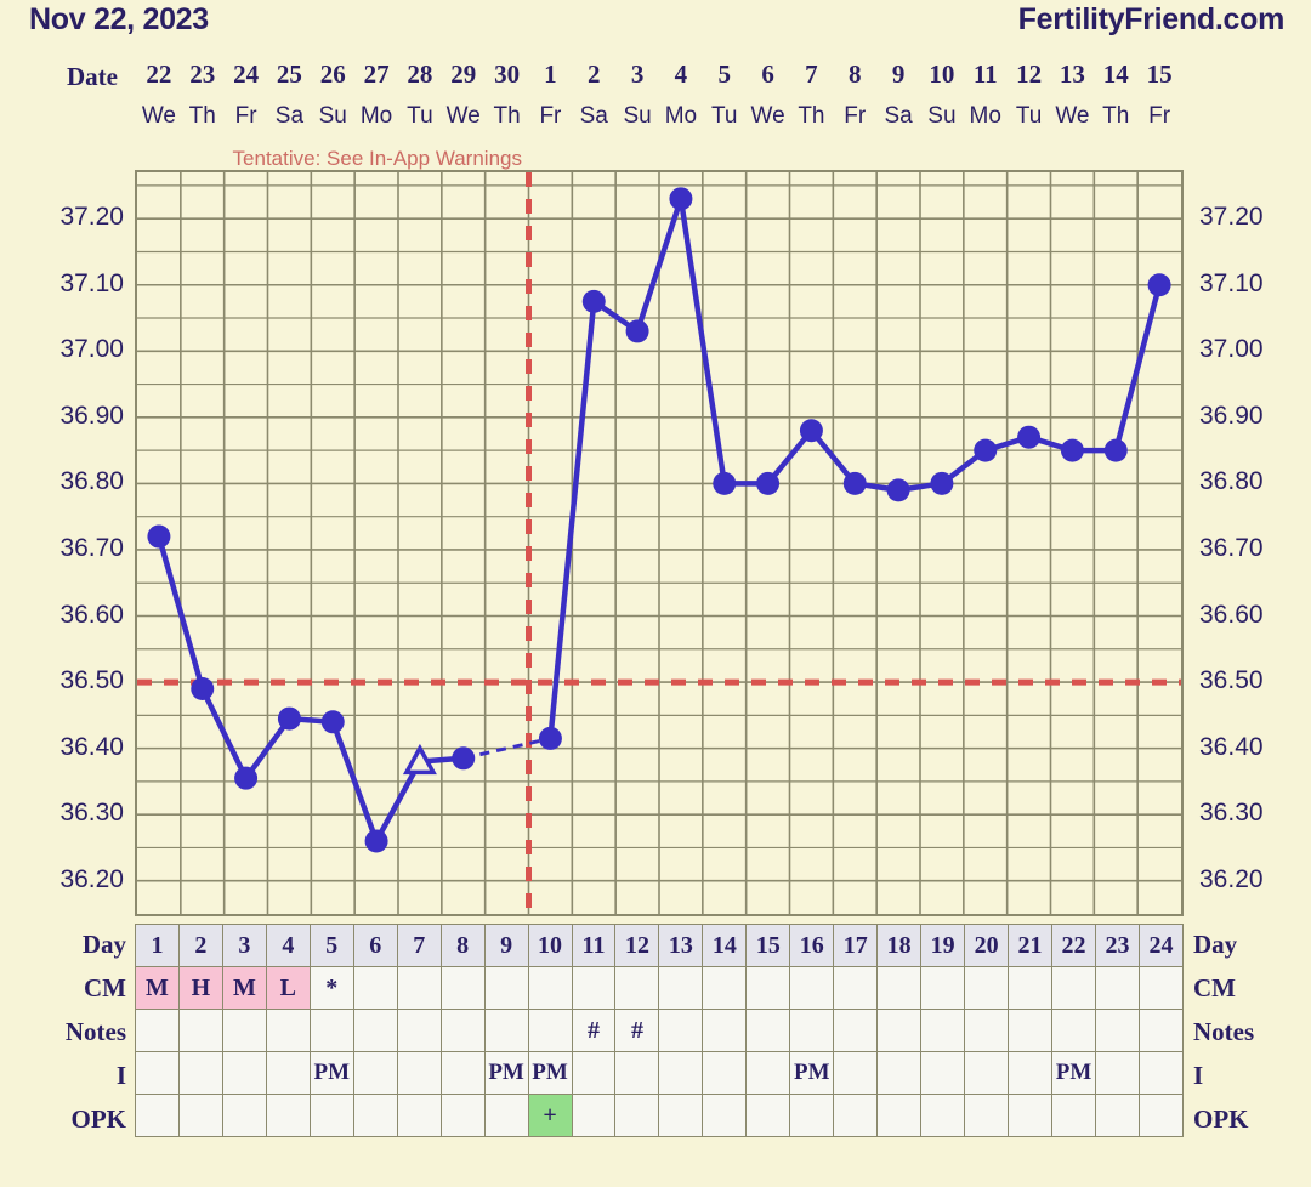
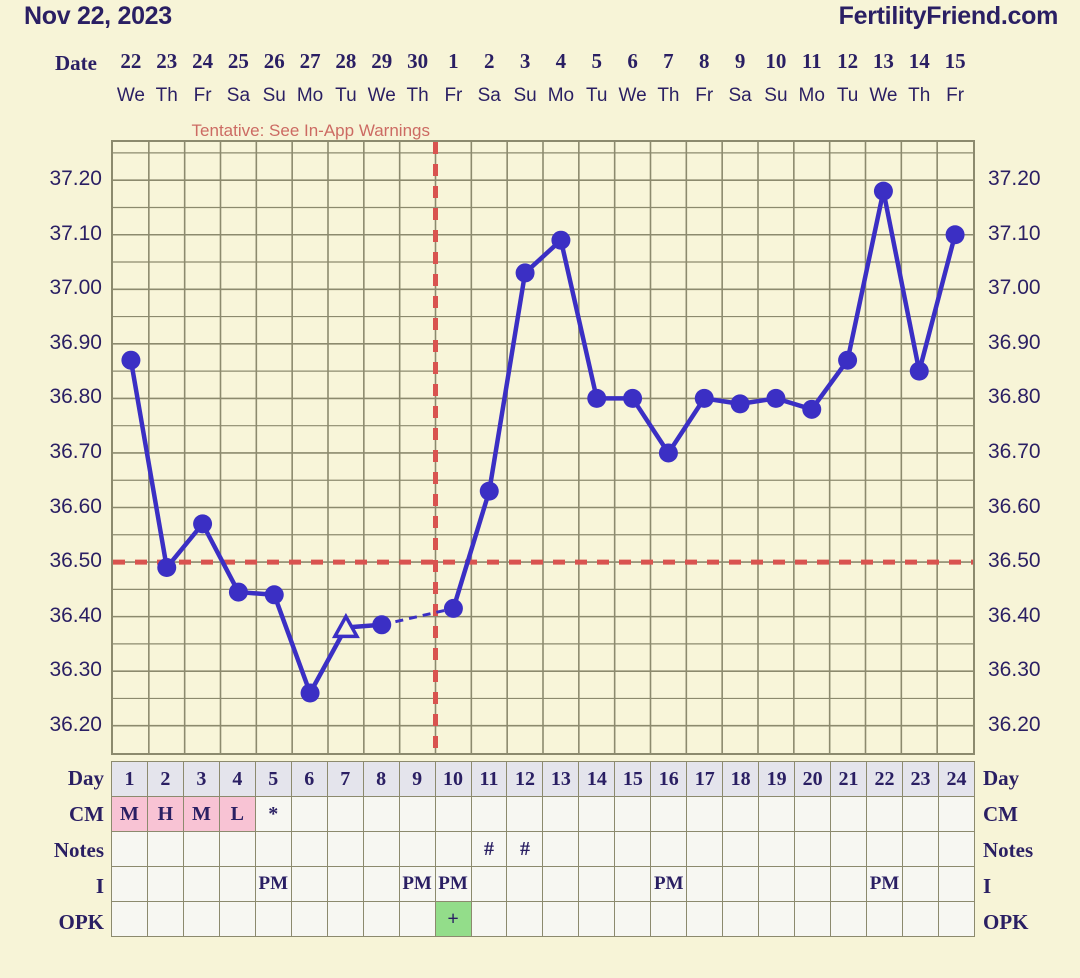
1: 36.72 -> 36.87
3: 36.35 -> 36.57
11: 37.08 -> 36.63
13: 37.23 -> 37.09
16: 36.88 -> 36.70
20: 36.85 -> 36.78
22: 36.85 -> 37.18
